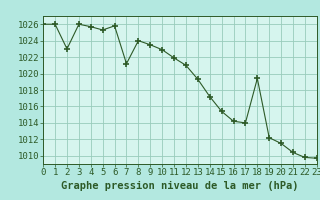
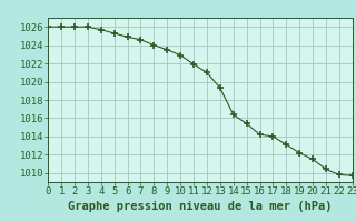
2: 1023.0 -> 1026.0
6: 1025.8 -> 1024.9
7: 1021.2 -> 1024.6
14: 1017.2 -> 1016.4
18: 1019.4 -> 1013.1
